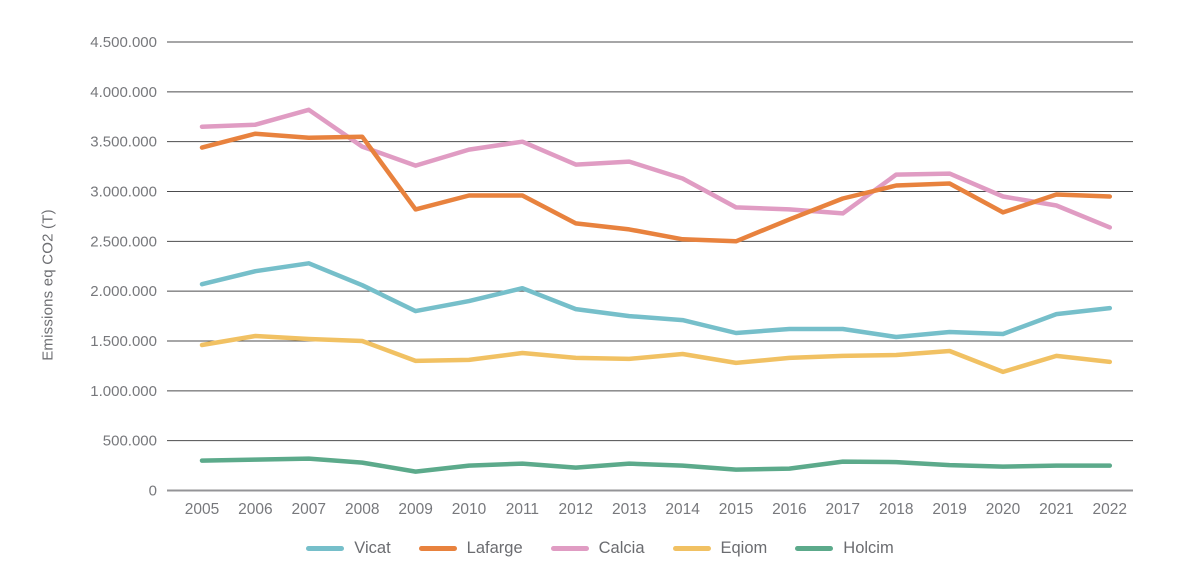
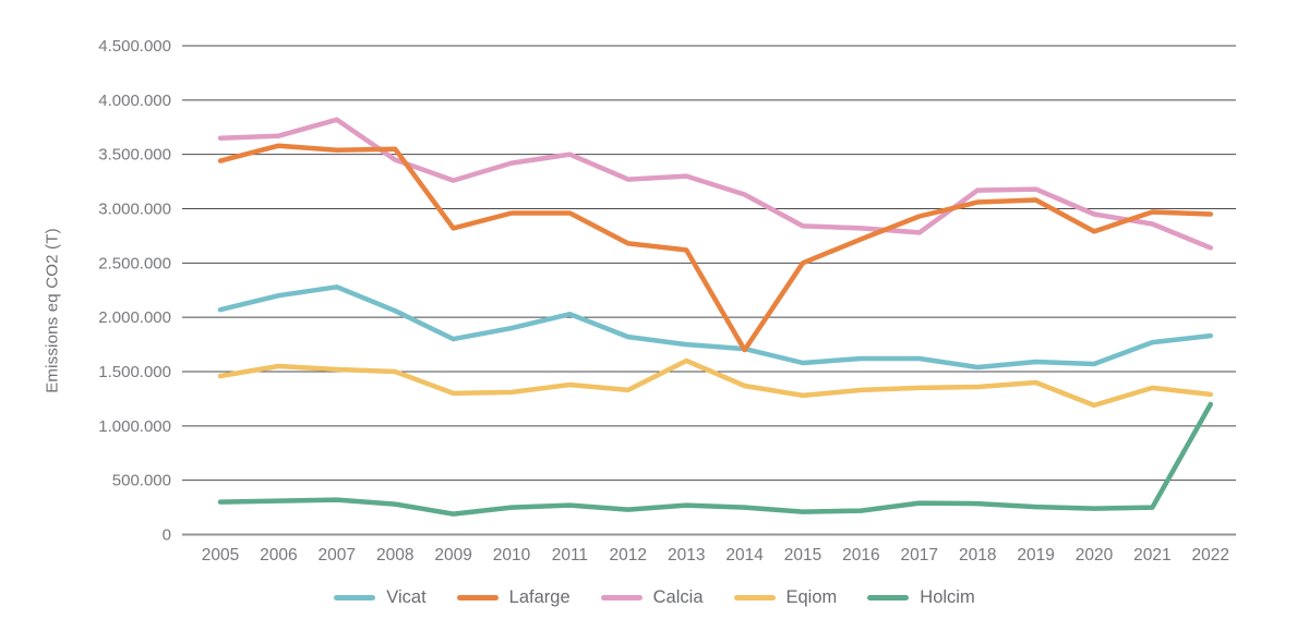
Eqiom/2013: 1300000 -> 1600000
Lafarge/2014: 2500000 -> 1700000
Holcim/2022: 200000 -> 1200000
